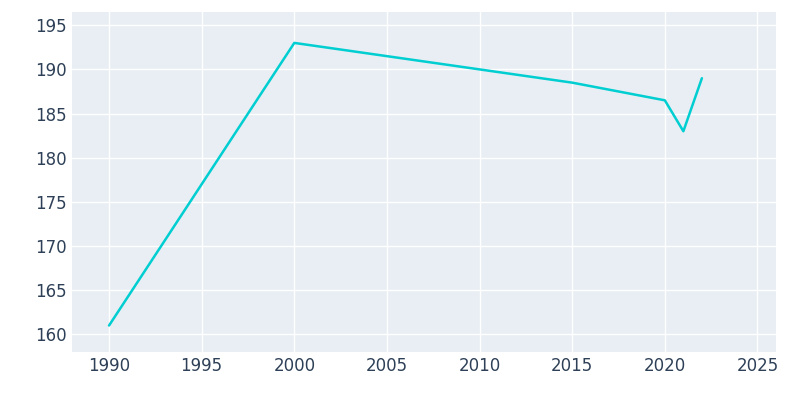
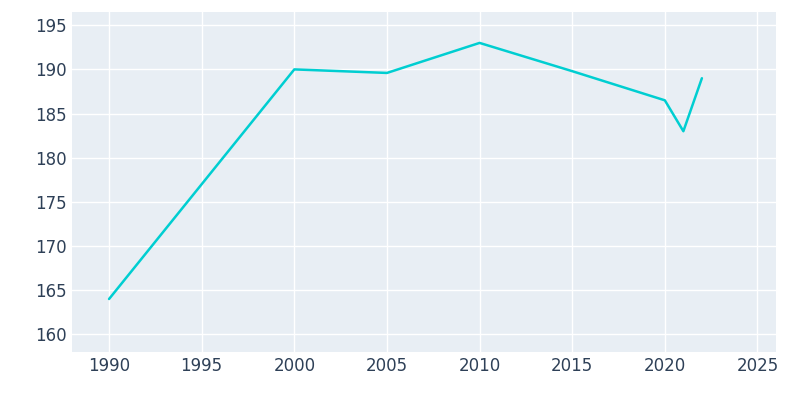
1990: 161.0 -> 164.0
2000: 193.0 -> 190.0
2005: 191.5 -> 189.6
2010: 190.0 -> 193.0
2015: 188.5 -> 189.8
